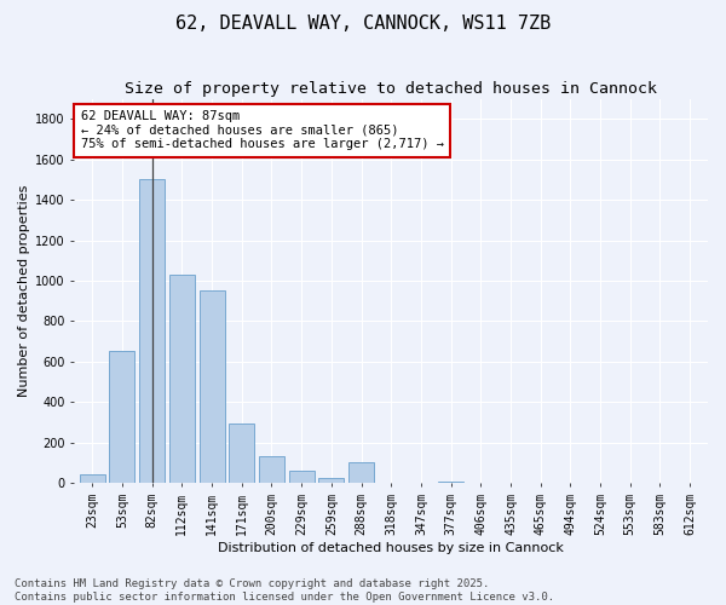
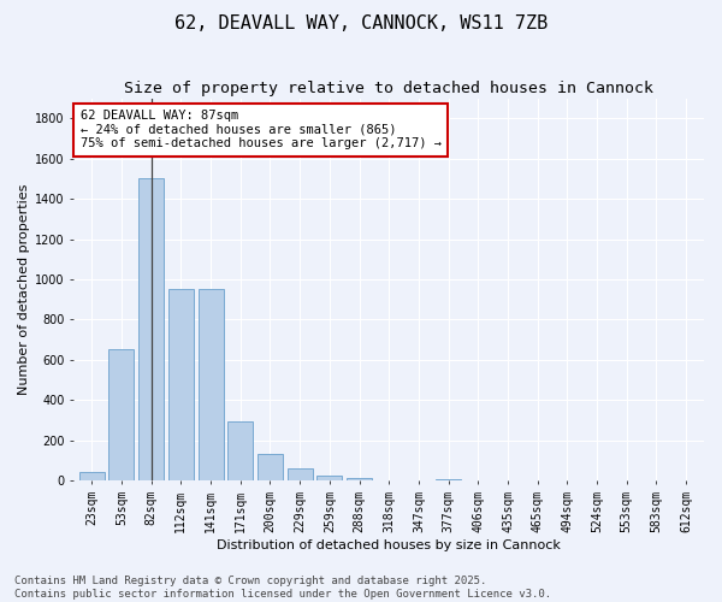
112sqm: 1030 -> 950
288sqm: 100 -> 10
